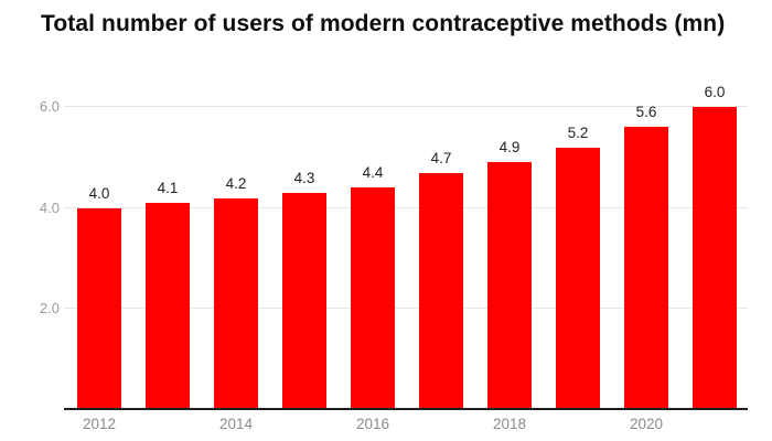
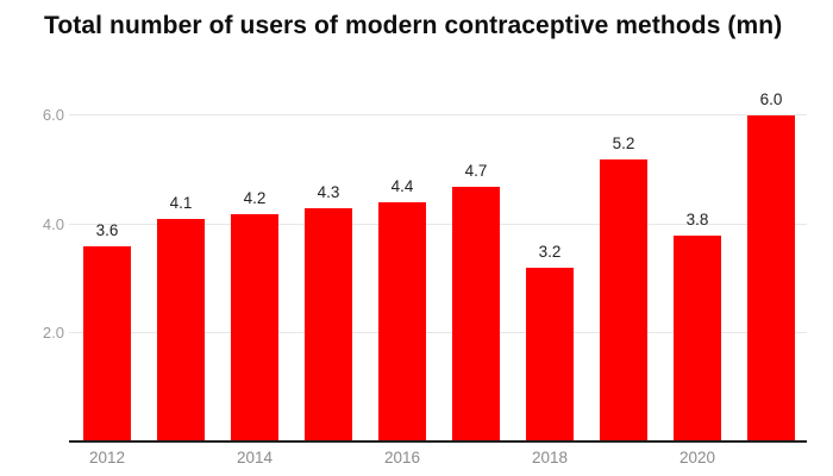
2012: 4.0 -> 3.6
2018: 4.9 -> 3.2
2020: 5.6 -> 3.8
